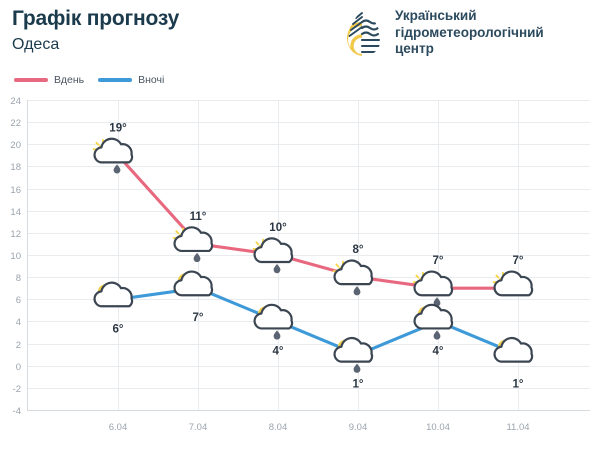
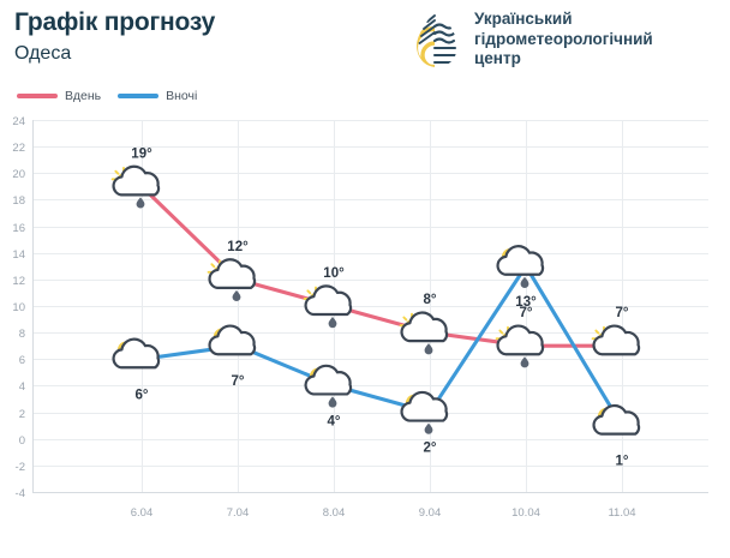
Вдень/7.04: 11° -> 12°
Вночі/9.04: 1° -> 2°
Вночі/10.04: 4° -> 13°
